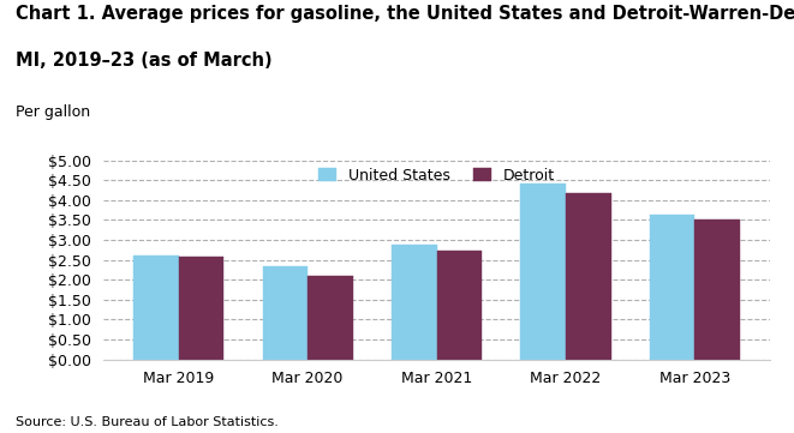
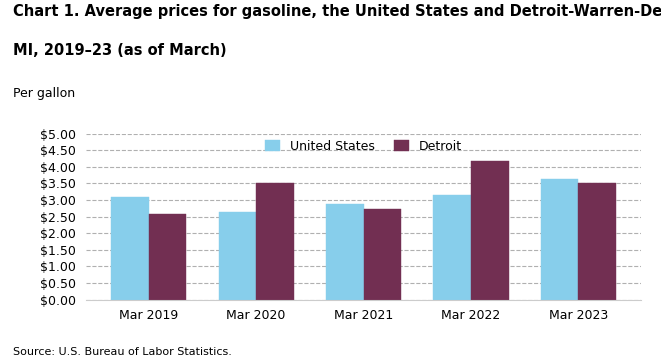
United States/Mar 2019: $2.60 -> $3.10
United States/Mar 2020: $2.33 -> $2.65
Detroit/Mar 2020: $2.10 -> $3.50
United States/Mar 2022: $4.40 -> $3.15
